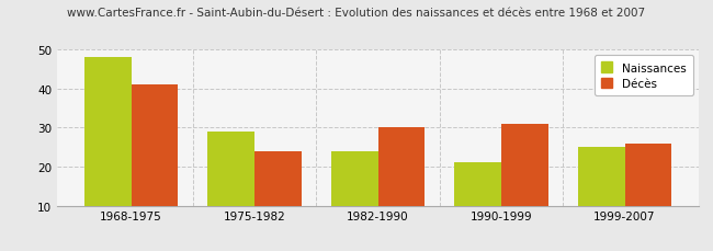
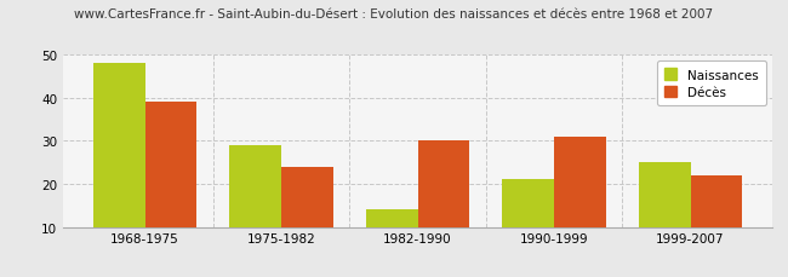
Décès/1968-1975: 41 -> 39
Naissances/1982-1990: 24 -> 14
Décès/1999-2007: 26 -> 22
